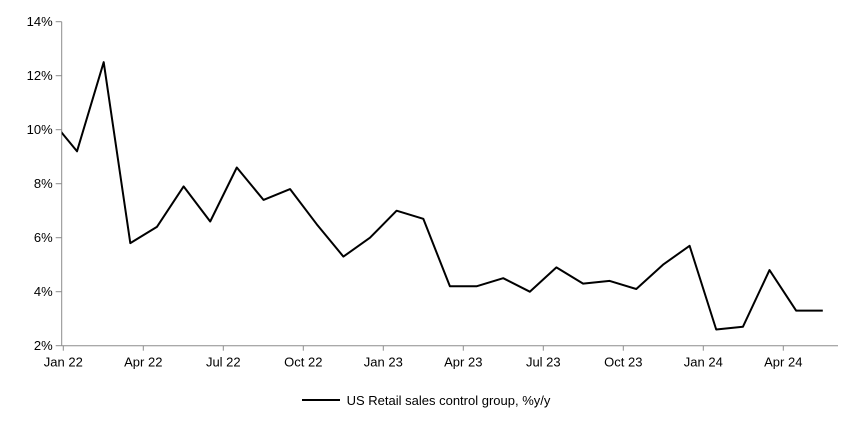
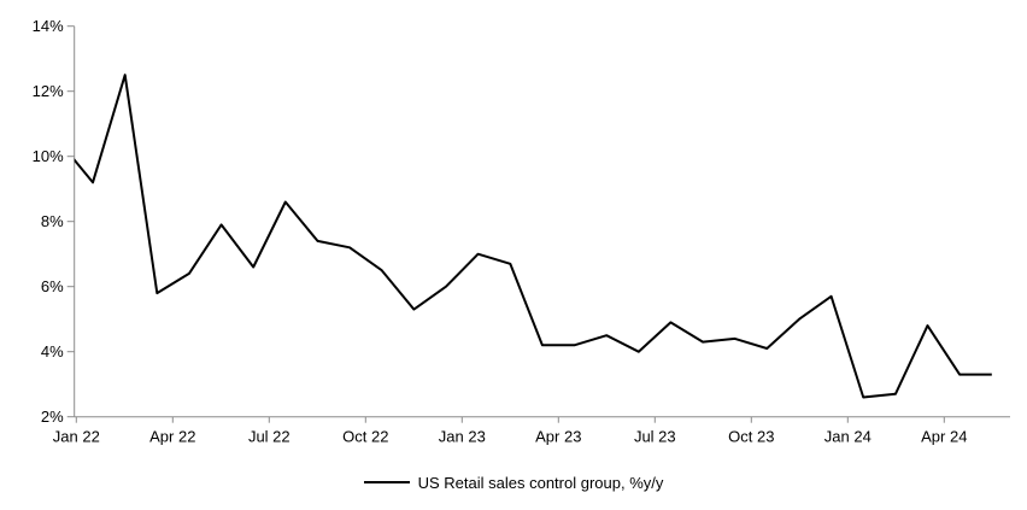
Oct 22: 7.8% -> 7.2%
